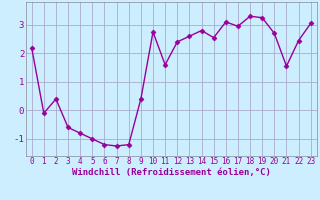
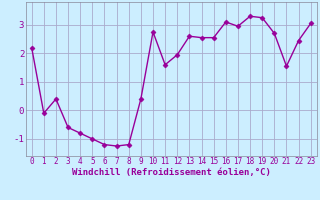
12: 2.40 -> 1.95
14: 2.80 -> 2.55
